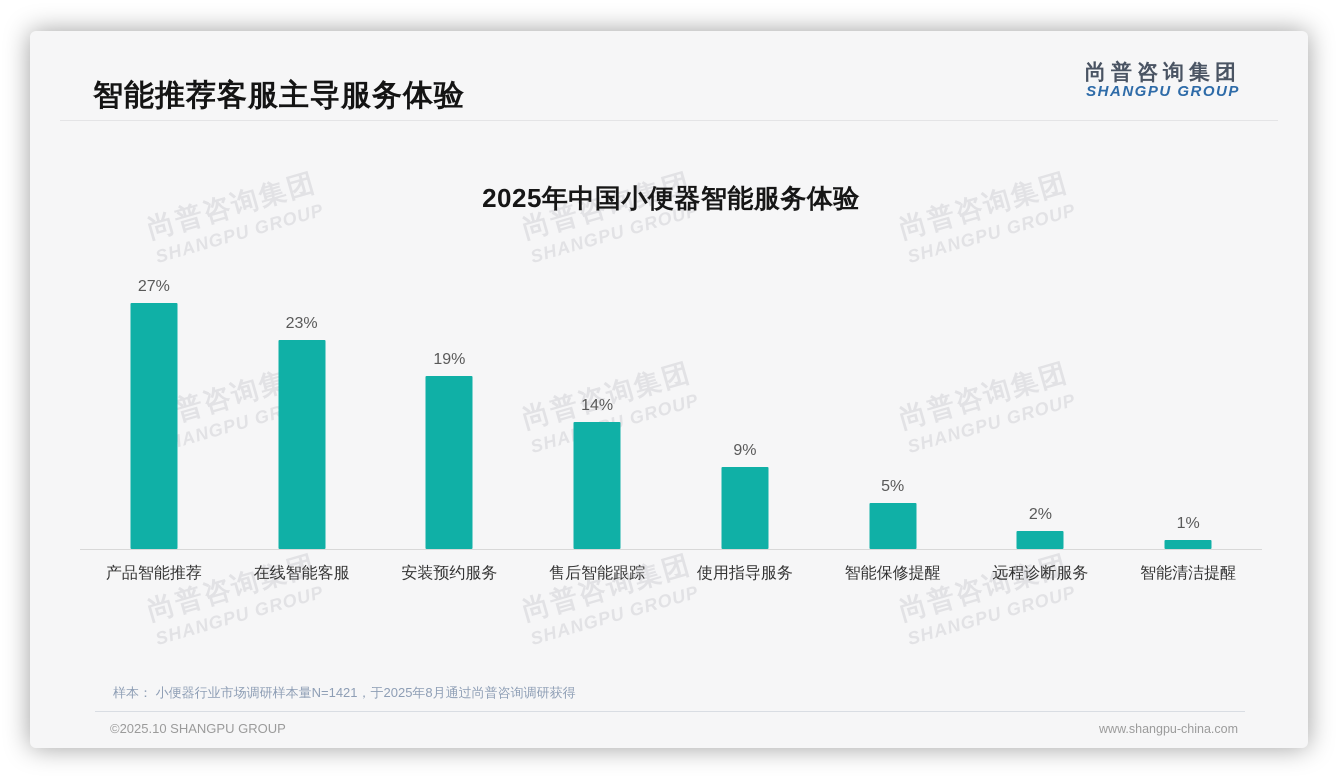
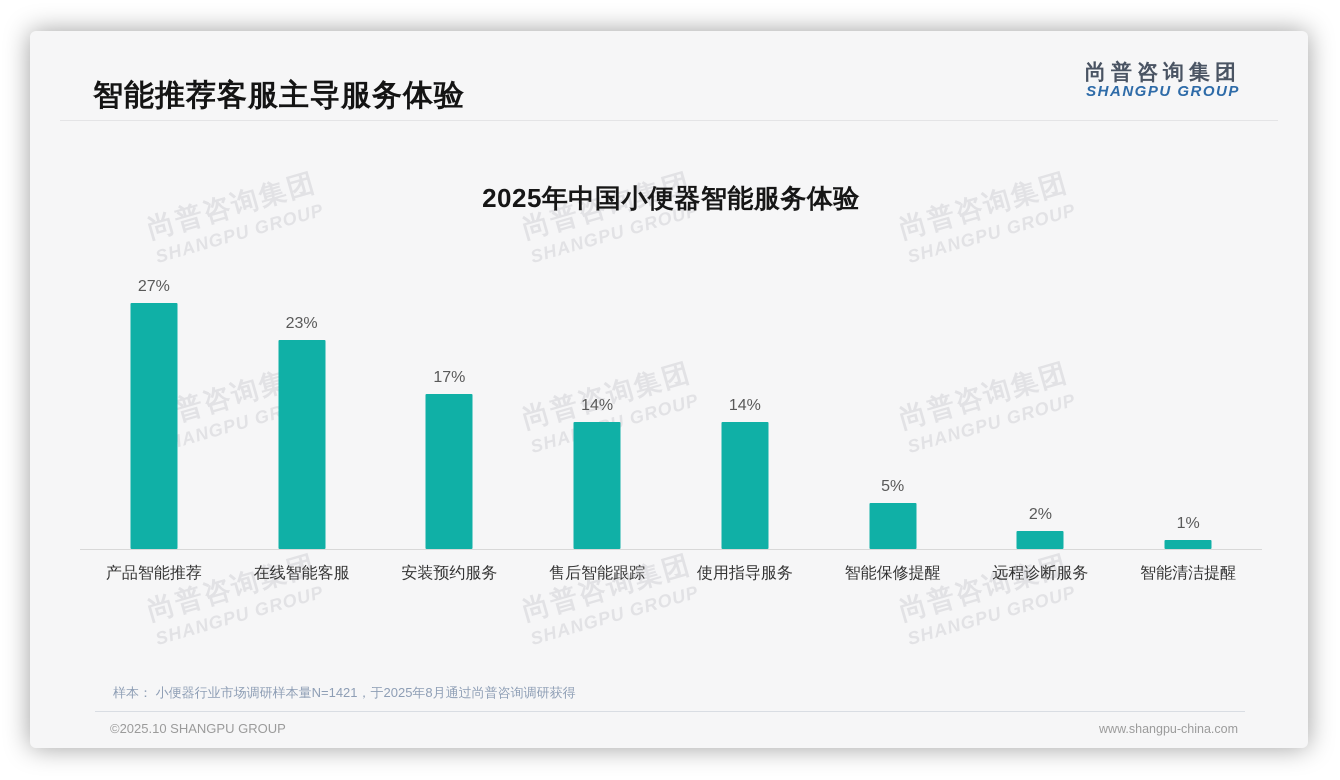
安装预约服务: 19% -> 17%
使用指导服务: 9% -> 14%
